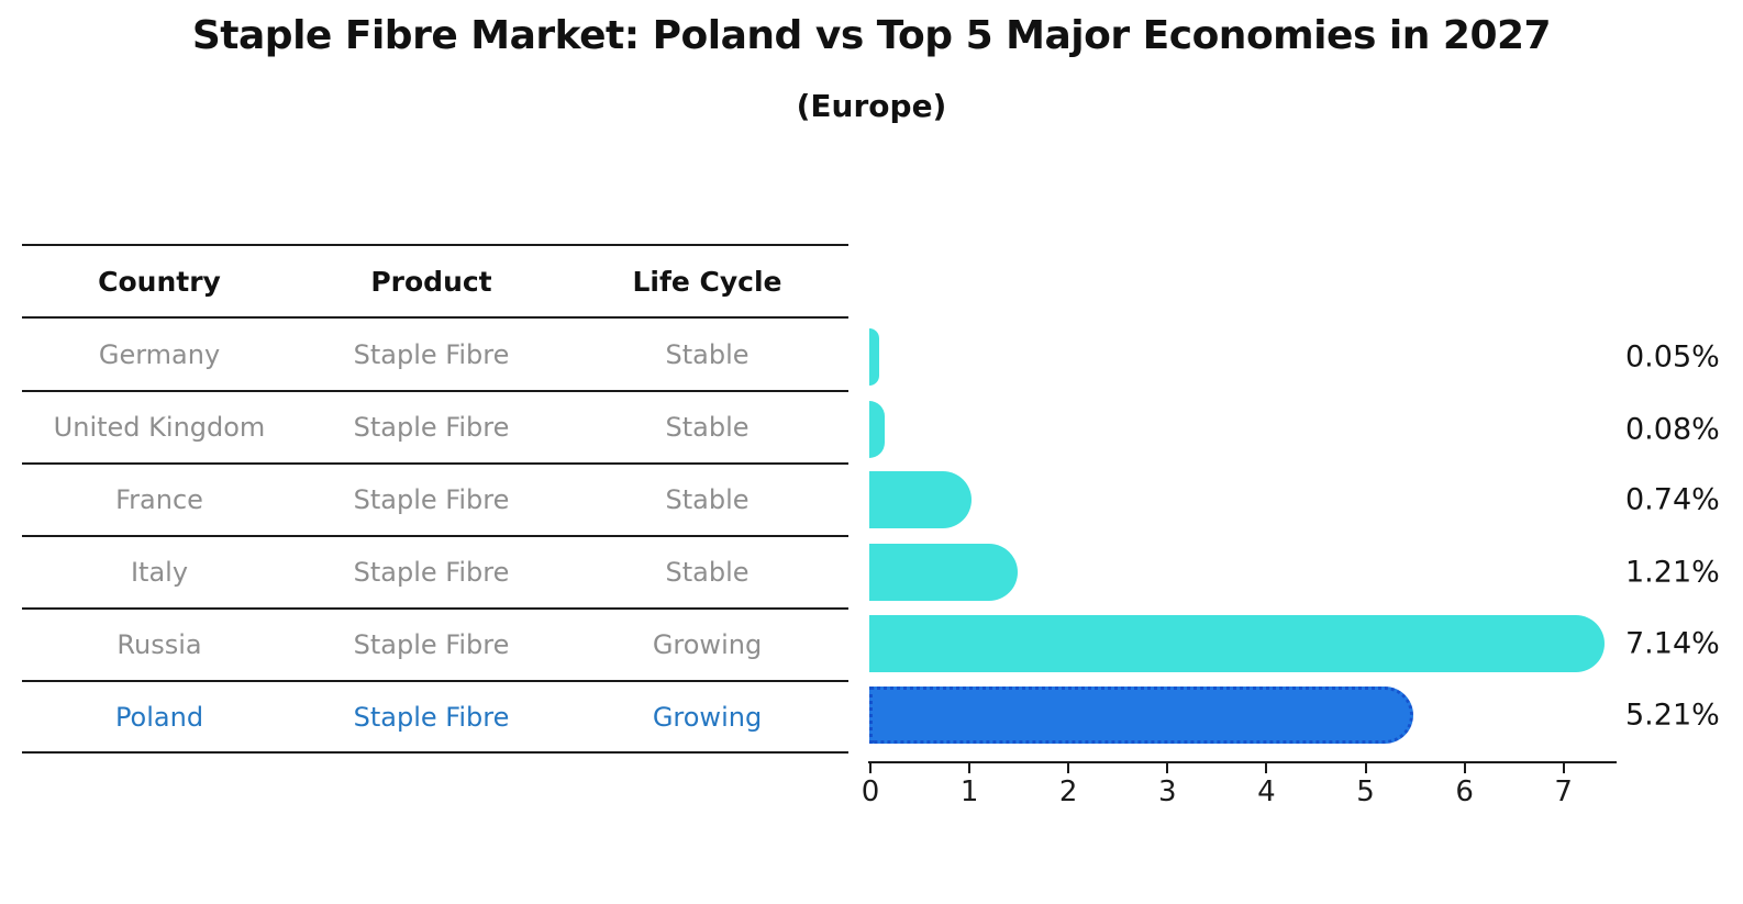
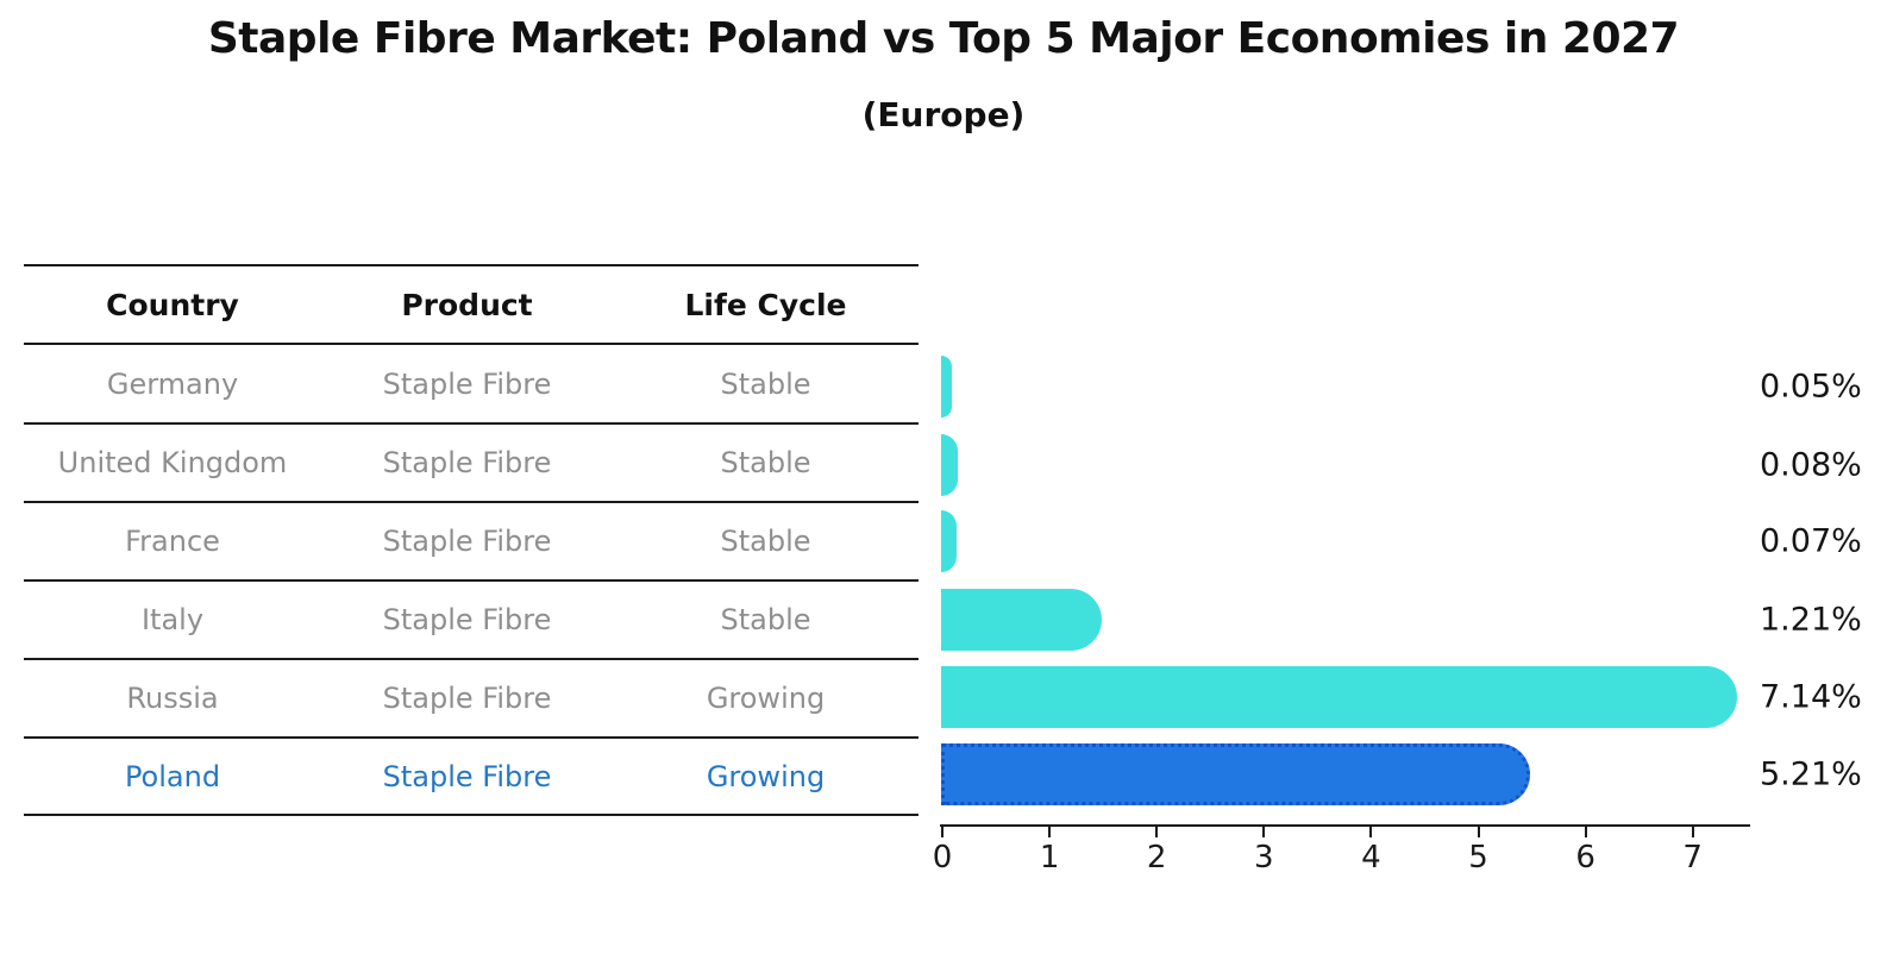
France: 0.74% -> 0.07%
